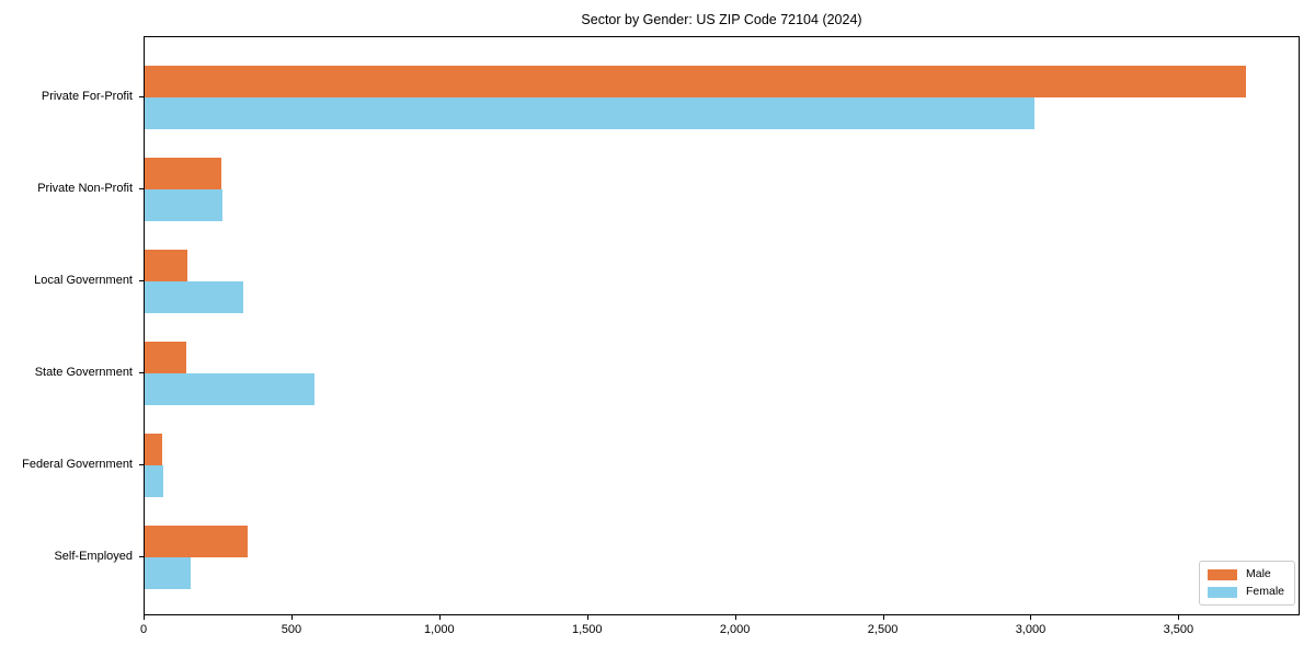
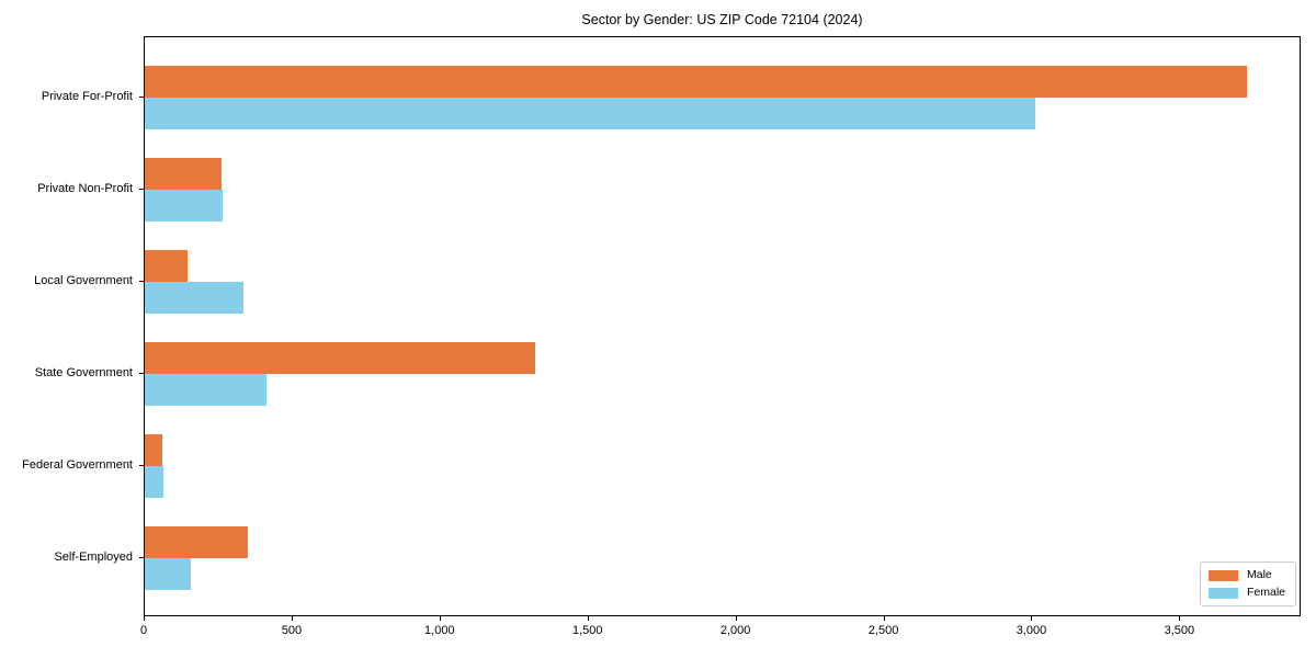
Male/State Government: 140 -> 1320
Female/State Government: 580 -> 410
